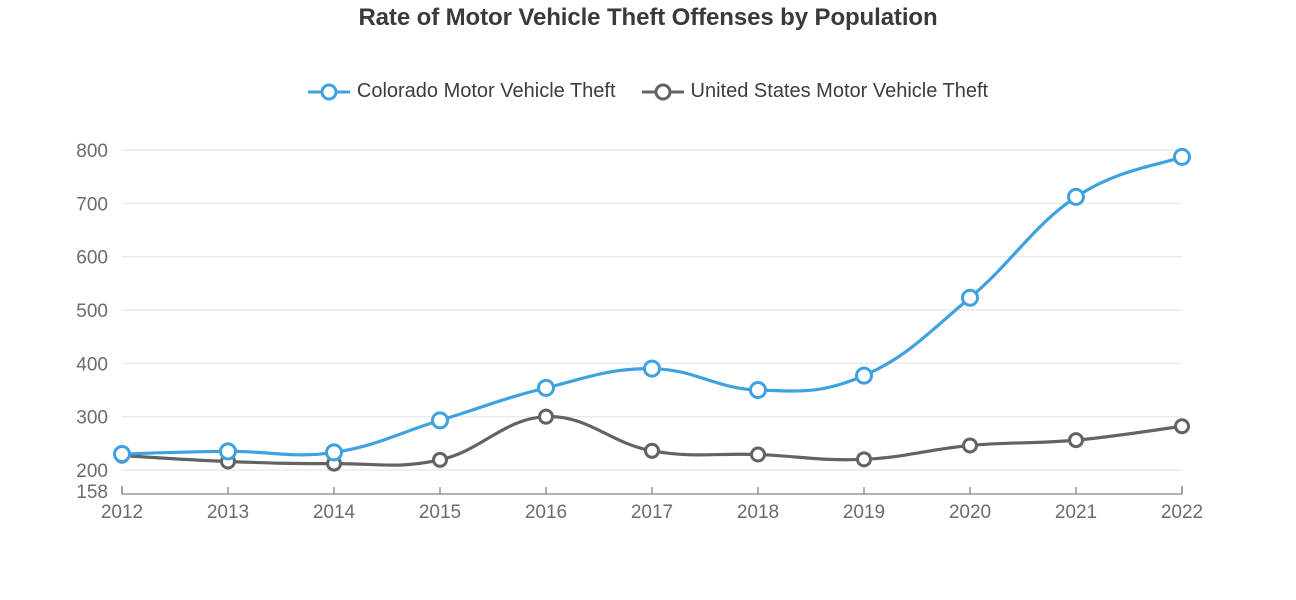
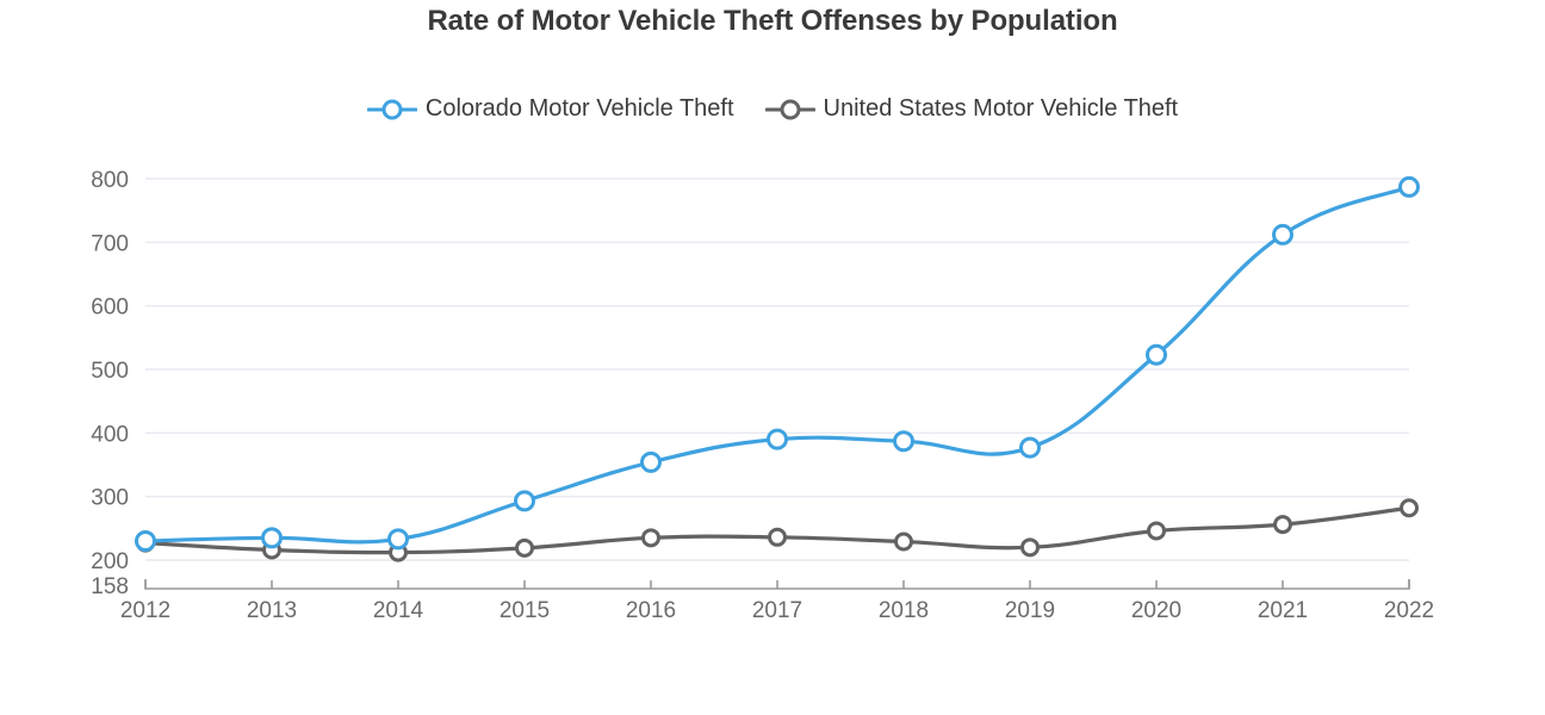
United States Motor Vehicle Theft/2016: 300 -> 240
Colorado Motor Vehicle Theft/2018: 350 -> 390
